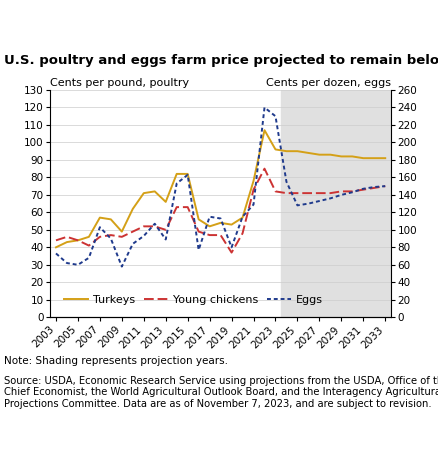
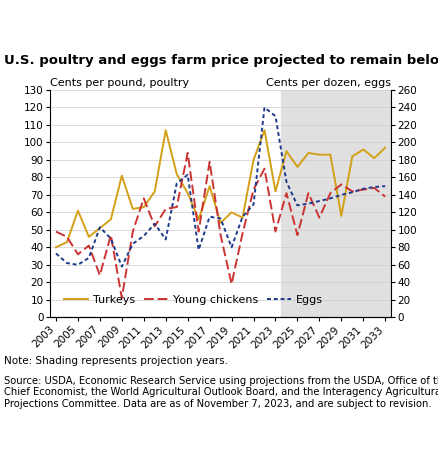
Young chickens/2003: 44 -> 49
Turkeys/2005: 44 -> 61
Young chickens/2005: 44 -> 36
Turkeys/2007: 57 -> 51
Young chickens/2007: 46 -> 24
Turkeys/2009: 49 -> 81
Young chickens/2009: 46 -> 11
Turkeys/2011: 71 -> 63
Young chickens/2011: 52 -> 68
Turkeys/2013: 66 -> 107
Young chickens/2013: 50 -> 62
Turkeys/2015: 82 -> 71
Young chickens/2015: 63 -> 94
Turkeys/2017: 52 -> 75
Young chickens/2017: 47 -> 89
Turkeys/2019: 53 -> 60
Young chickens/2019: 37 -> 19
Turkeys/2021: 78 -> 90
Turkeys/2023: 96 -> 72
Young chickens/2023: 72 -> 49
Turkeys/2025: 95 -> 86
Young chickens/2025: 71 -> 47
Young chickens/2027: 71 -> 57
Turkeys/2029: 92 -> 58
Young chickens/2029: 72 -> 76
Turkeys/2031: 91 -> 96
Turkeys/2033: 91 -> 97
Young chickens/2033: 75 -> 69
